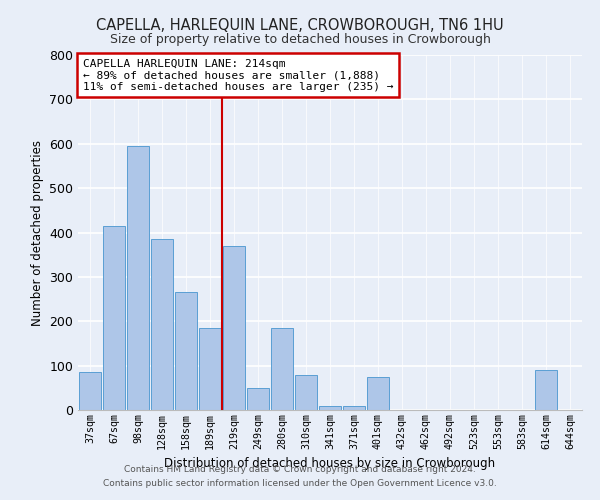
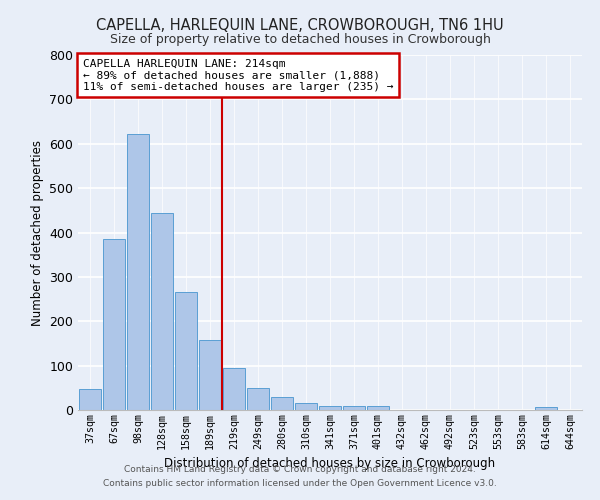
37sqm: 85 -> 47
67sqm: 415 -> 385
98sqm: 595 -> 622
128sqm: 385 -> 443
189sqm: 185 -> 157
219sqm: 370 -> 95
280sqm: 185 -> 30
310sqm: 80 -> 15
401sqm: 75 -> 10
614sqm: 90 -> 7
